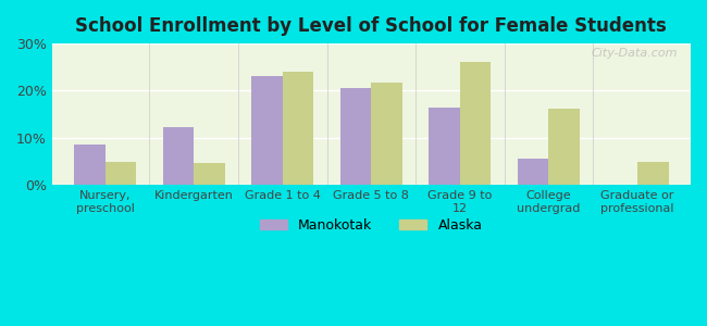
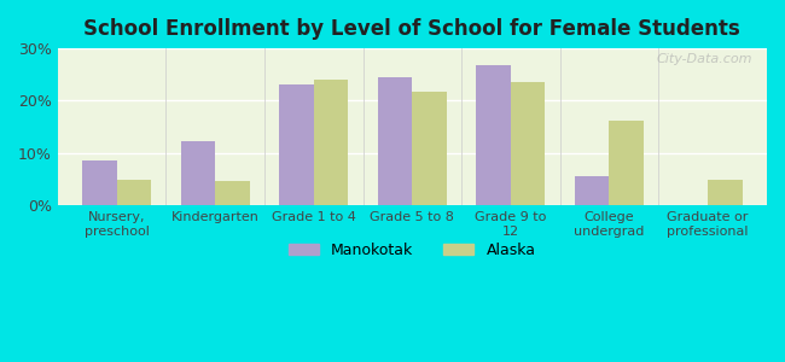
Manokotak/Grade 5 to 8: 20.5% -> 24.5%
Manokotak/Grade 9 to 12: 16.5% -> 26.7%
Alaska/Grade 9 to 12: 26.0% -> 23.5%
